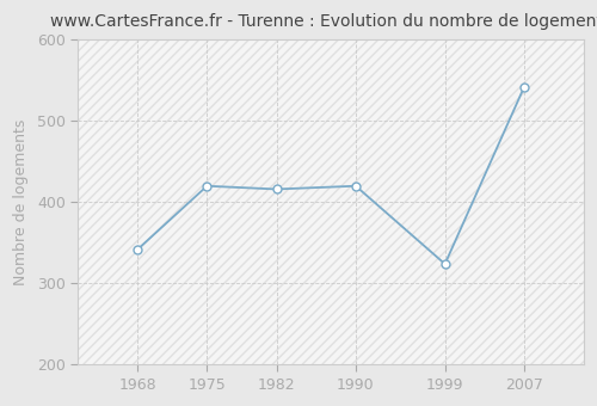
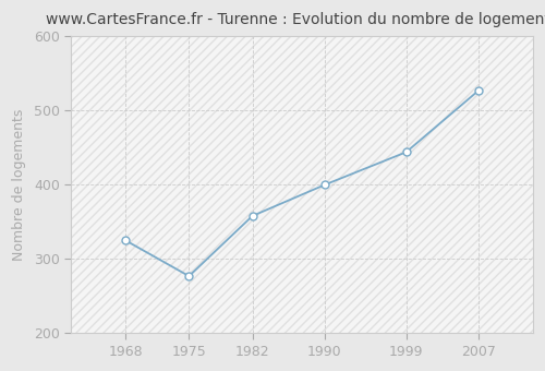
1968: 342 -> 325
1975: 420 -> 277
1982: 416 -> 358
1990: 420 -> 400
1999: 324 -> 444
2007: 542 -> 527
